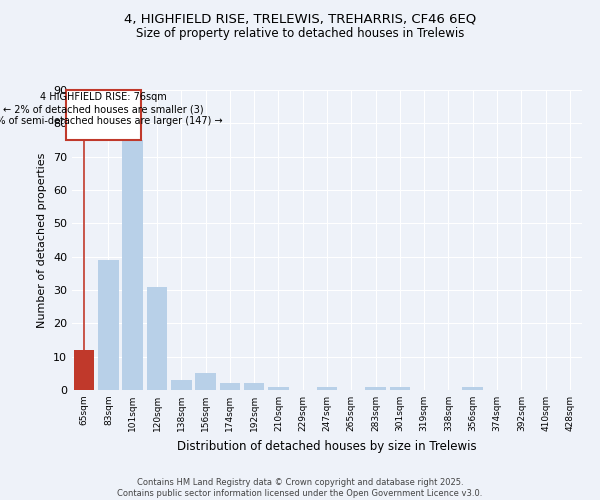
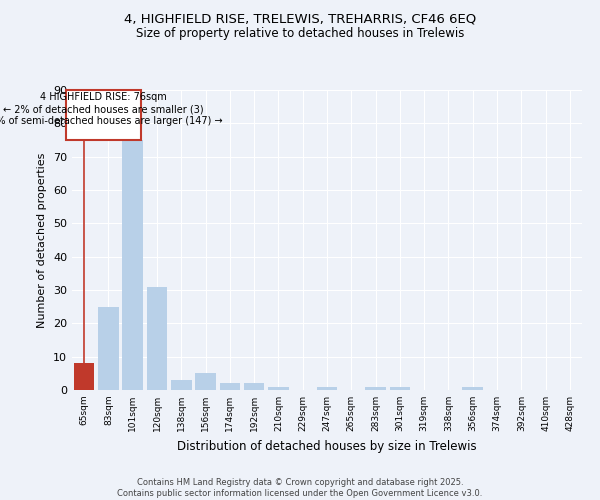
65sqm: 12 -> 8
83sqm: 39 -> 25
